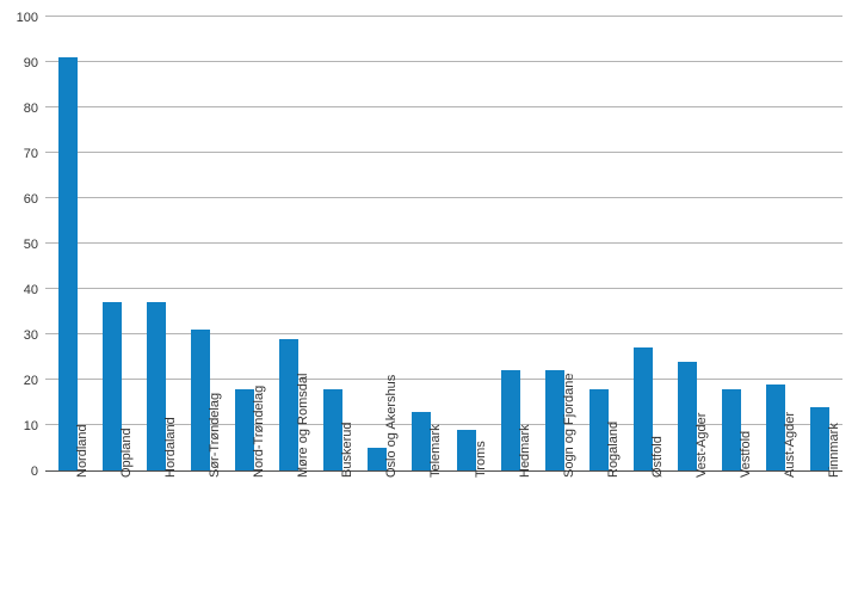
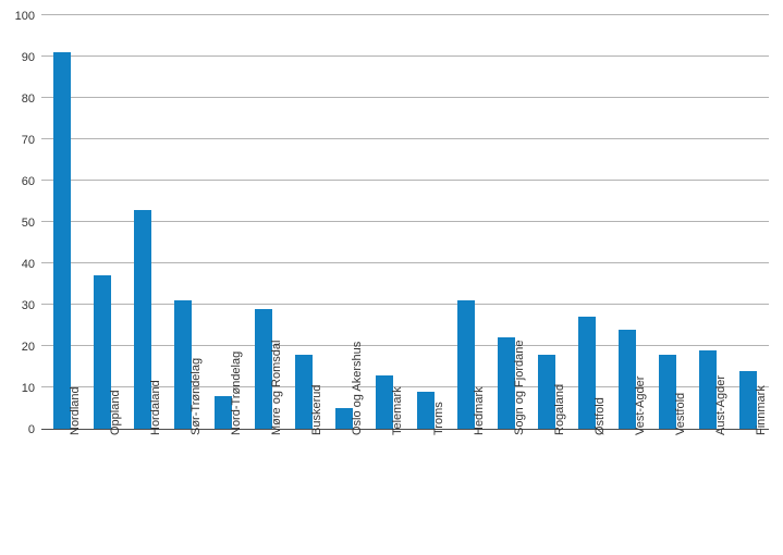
Hordaland: 37 -> 53
Nord-Trøndelag: 18 -> 8
Hedmark: 22 -> 31
